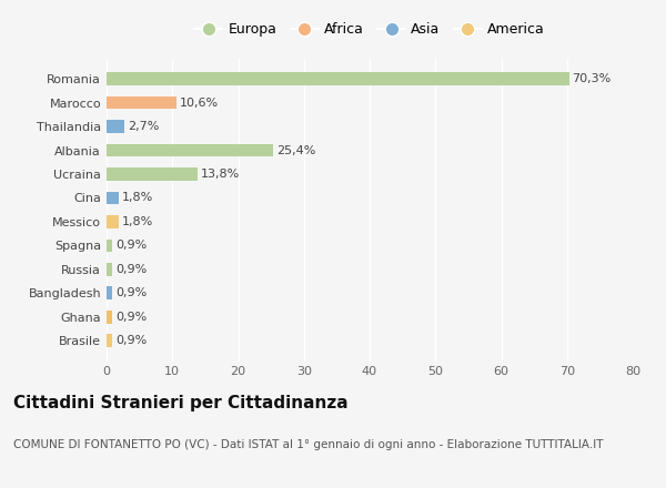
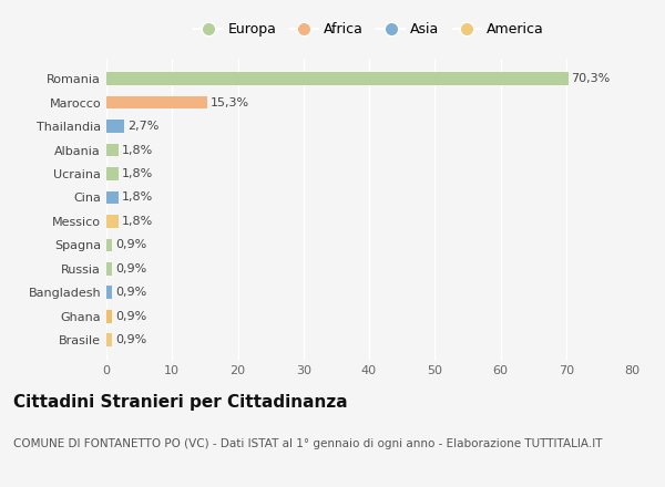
Marocco: 10,6% -> 15,3%
Albania: 25,4% -> 1,8%
Ucraina: 13,8% -> 1,8%
